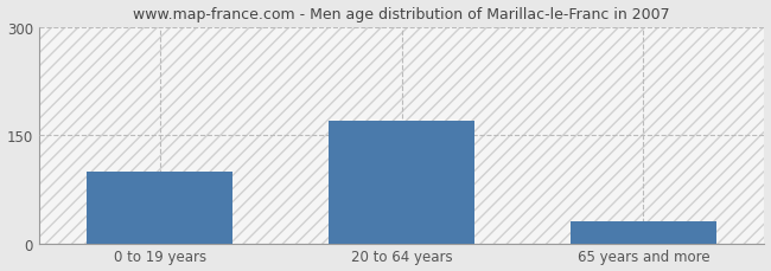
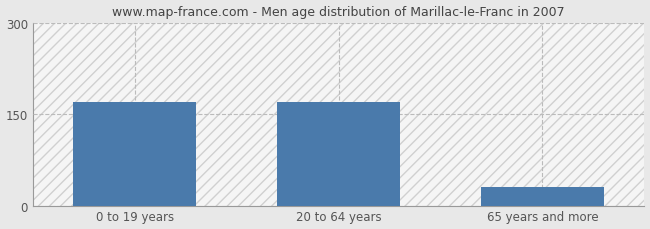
0 to 19 years: 100 -> 170
